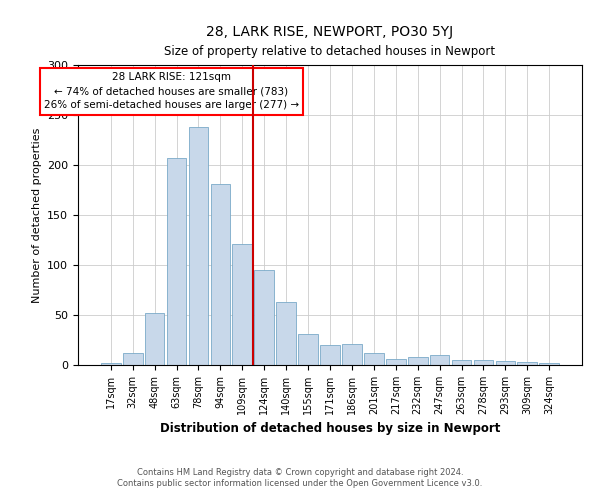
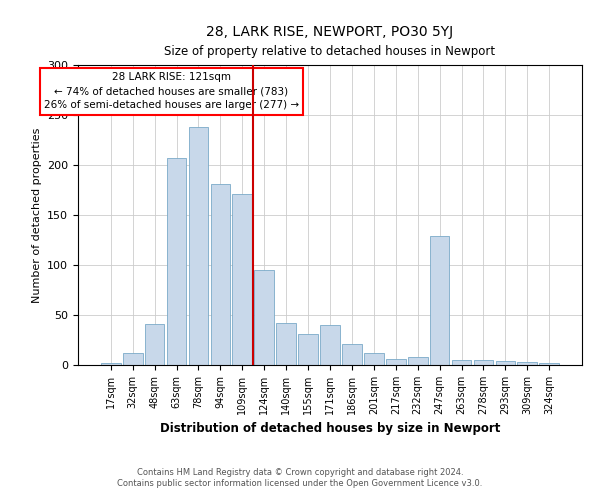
48sqm: 52 -> 41
109sqm: 121 -> 171
140sqm: 63 -> 42
171sqm: 20 -> 40
247sqm: 10 -> 129
